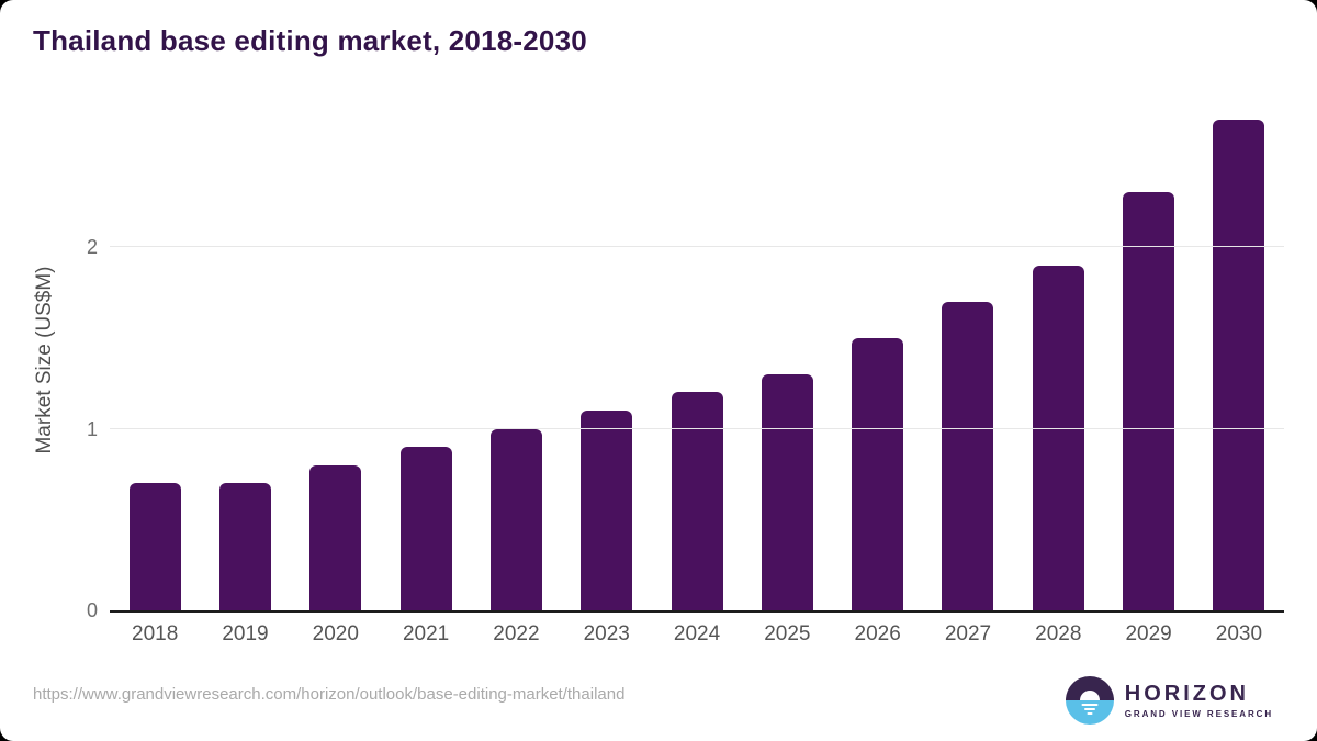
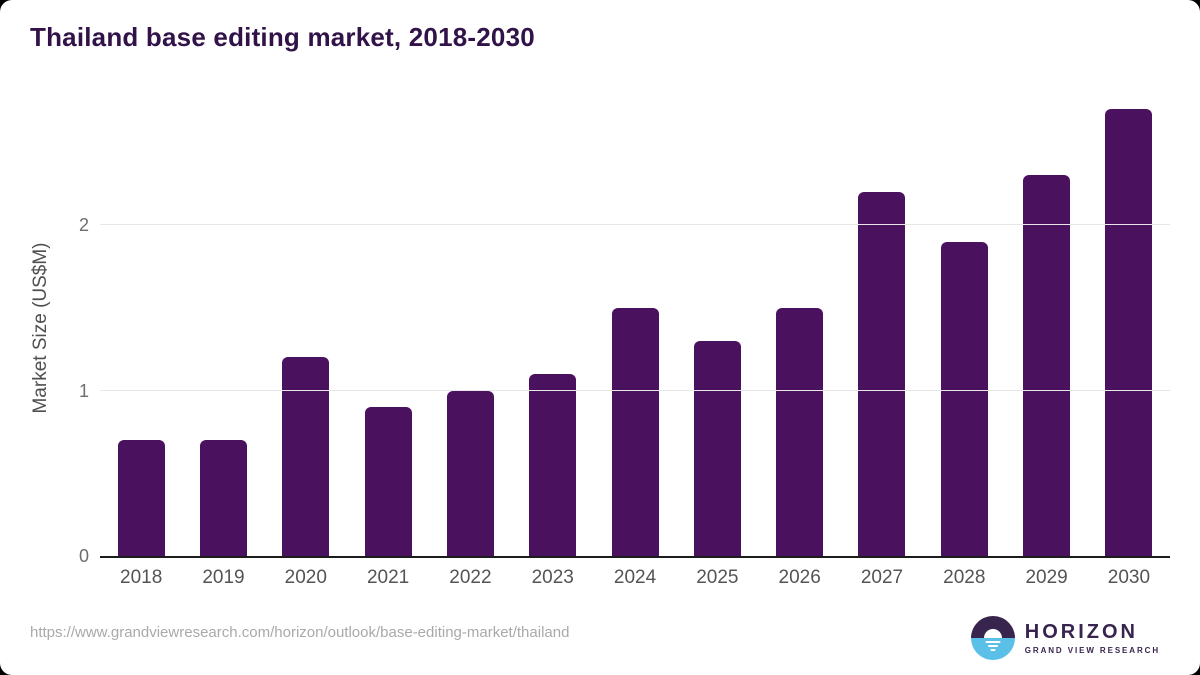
2020: 0.8 -> 1.2
2024: 1.2 -> 1.5
2027: 1.7 -> 2.2
